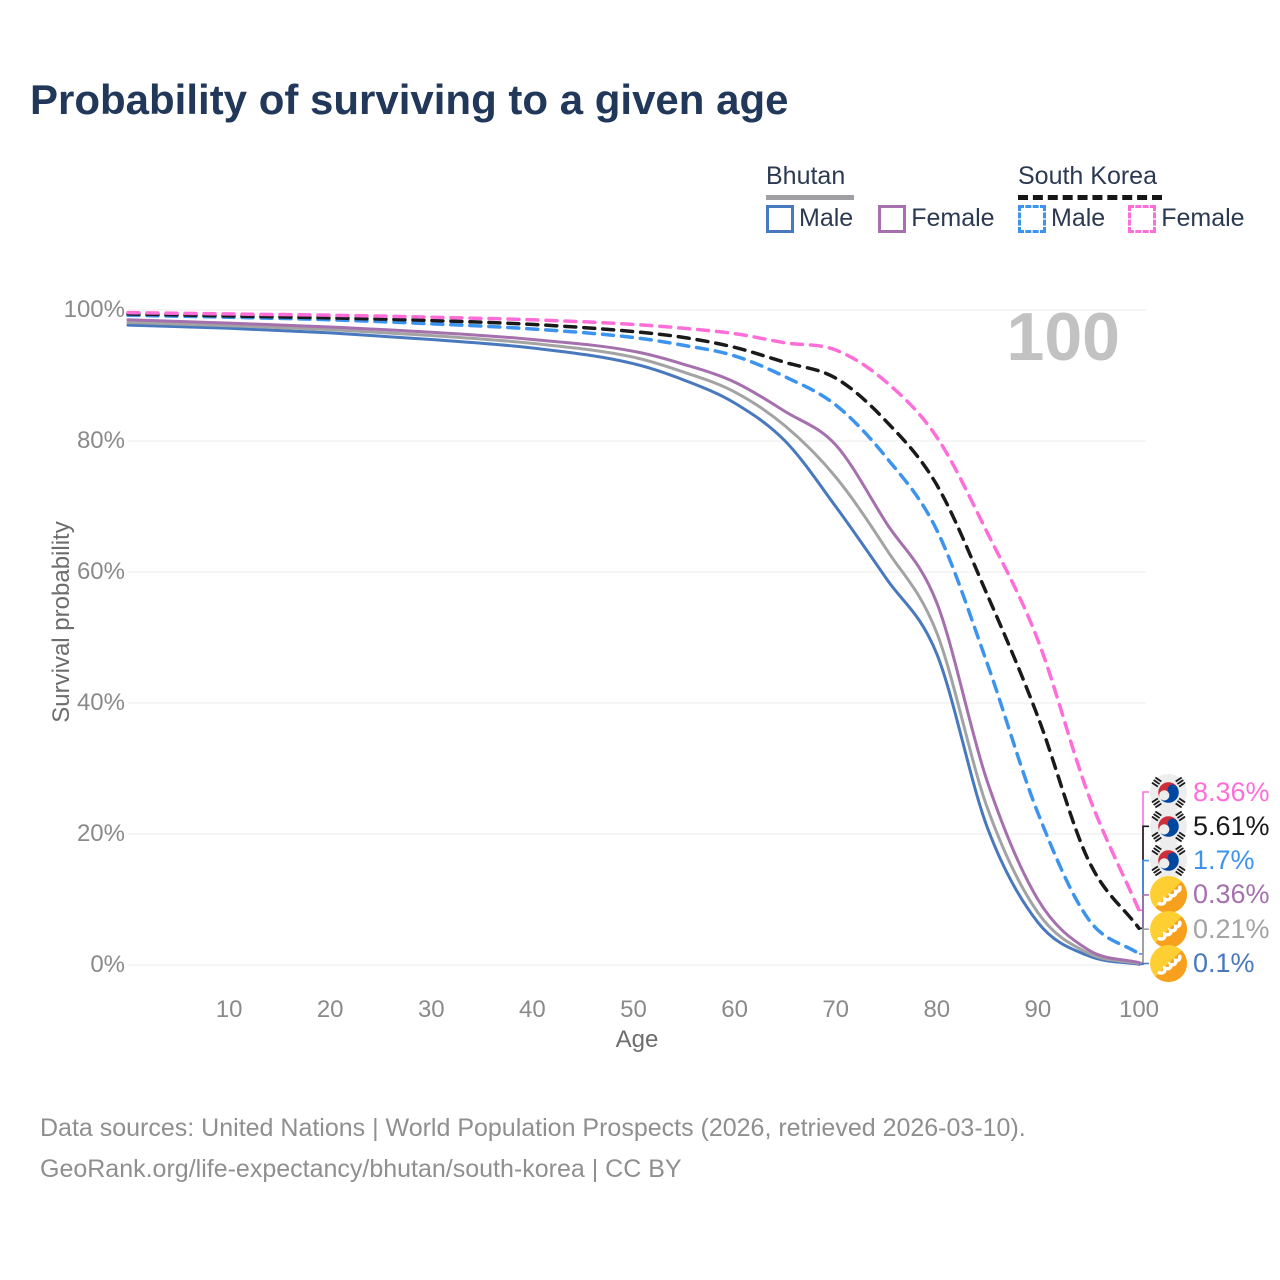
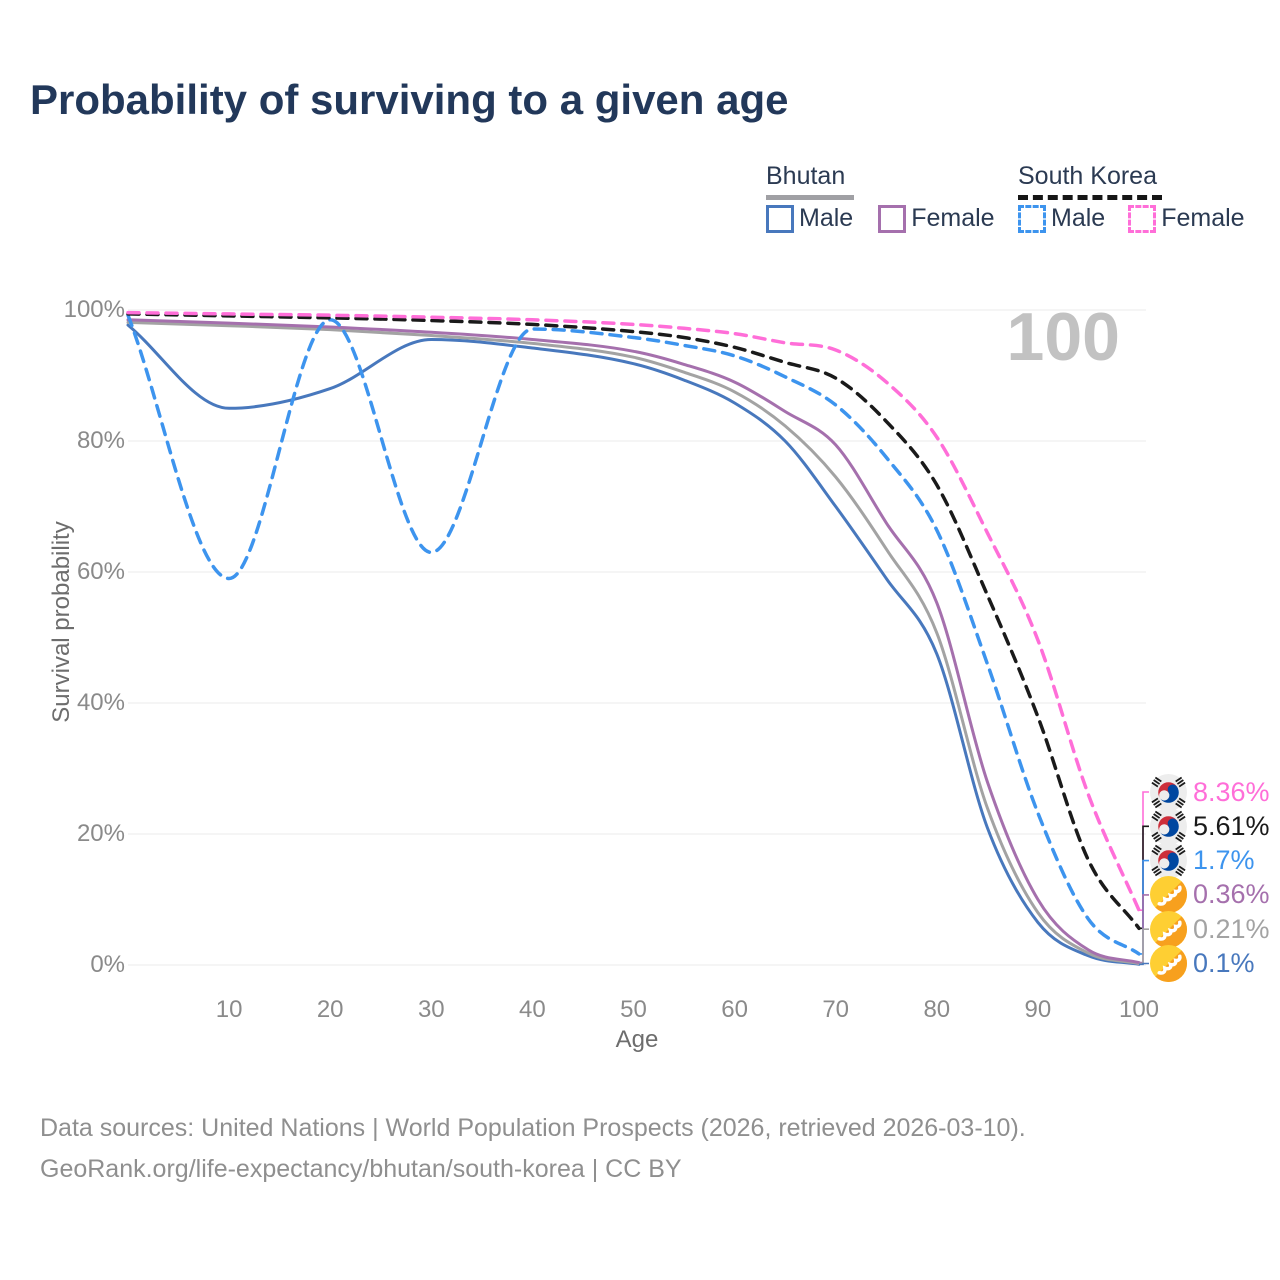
Bhutan Male/10: 97% -> 85%
South Korea Male/10: 99% -> 59%
Bhutan Male/20: 96% -> 88%
South Korea Male/30: 98% -> 63%
